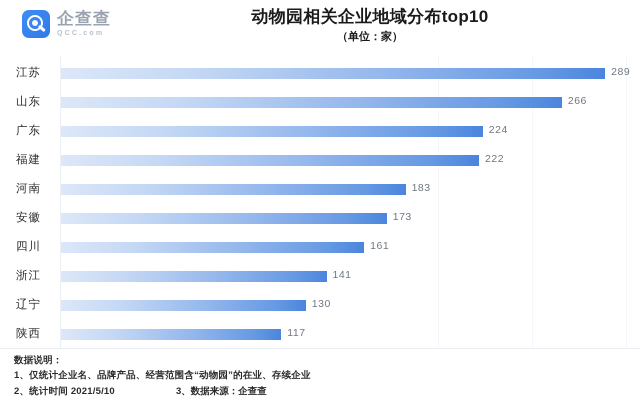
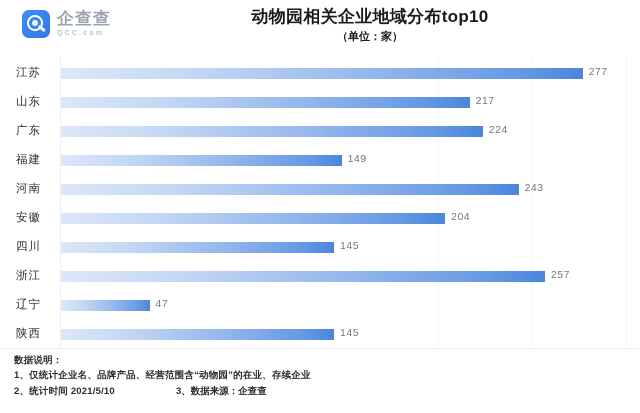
江苏: 289 -> 277
山东: 266 -> 217
福建: 222 -> 149
河南: 183 -> 243
安徽: 173 -> 204
四川: 161 -> 145
浙江: 141 -> 257
辽宁: 130 -> 47
陕西: 117 -> 145
